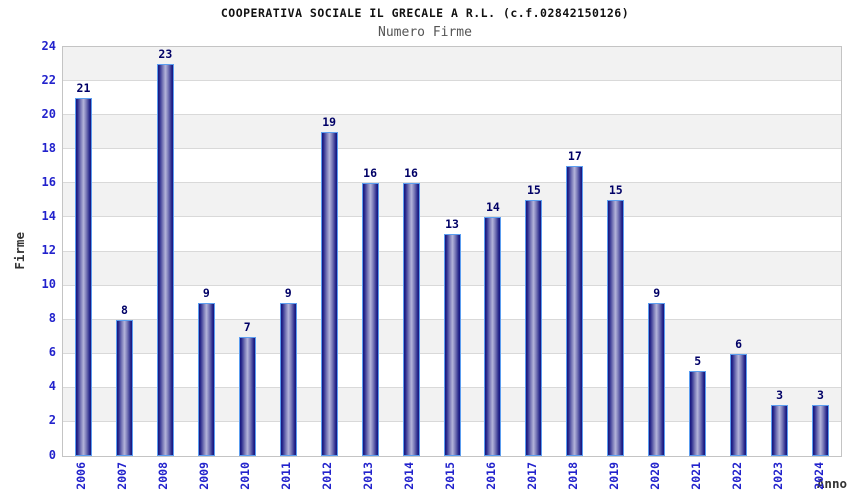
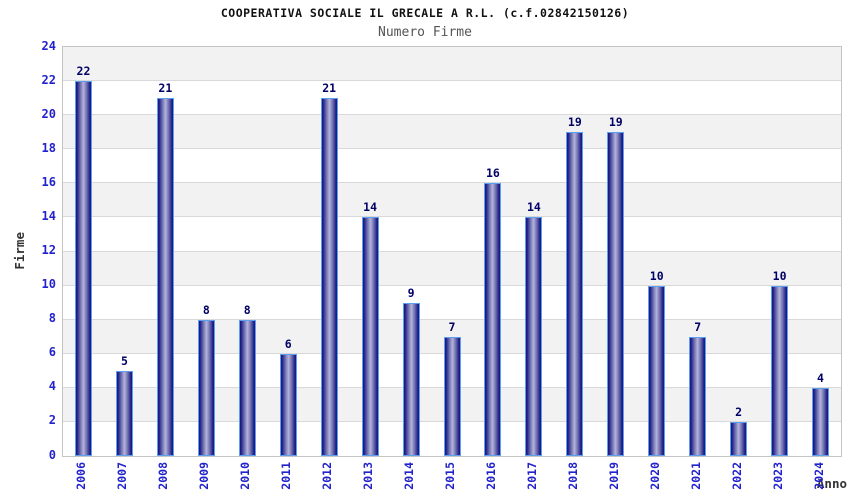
2006: 21 -> 22
2007: 8 -> 5
2008: 23 -> 21
2009: 9 -> 8
2010: 7 -> 8
2011: 9 -> 6
2012: 19 -> 21
2013: 16 -> 14
2014: 16 -> 9
2015: 13 -> 7
2016: 14 -> 16
2017: 15 -> 14
2018: 17 -> 19
2019: 15 -> 19
2020: 9 -> 10
2021: 5 -> 7
2022: 6 -> 2
2023: 3 -> 10
2024: 3 -> 4
